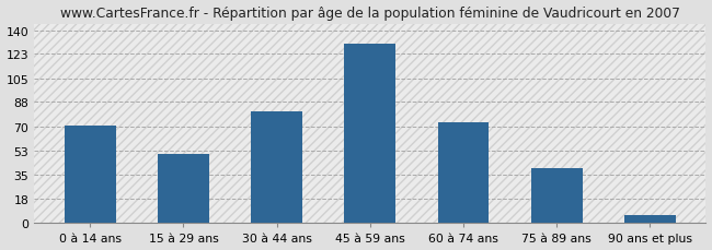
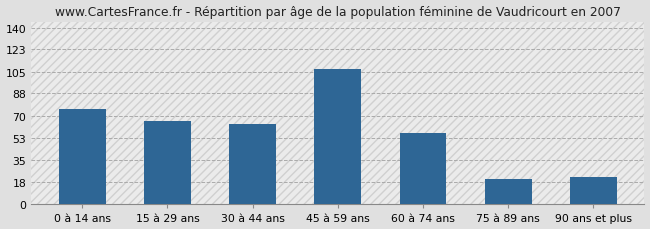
0 à 14 ans: 71 -> 76
15 à 29 ans: 50 -> 66
30 à 44 ans: 81 -> 64
45 à 59 ans: 130 -> 107
60 à 74 ans: 73 -> 57
75 à 89 ans: 40 -> 20
90 ans et plus: 6 -> 22
